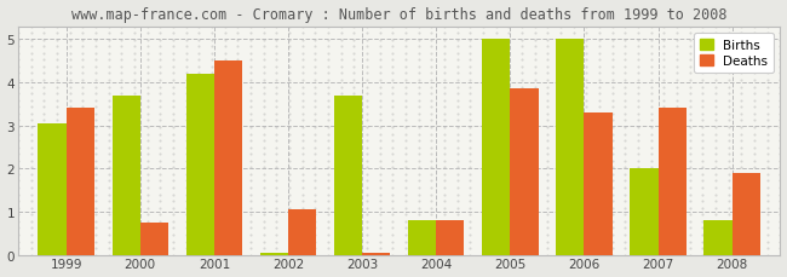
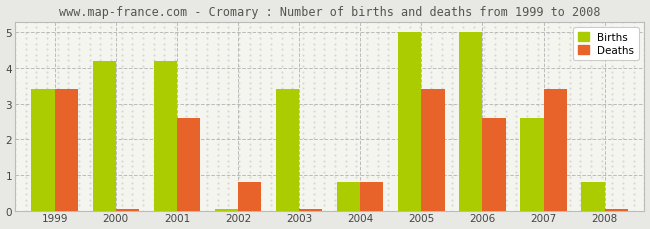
Births/1999: 3.05 -> 3.40
Births/2000: 3.70 -> 4.20
Deaths/2000: 0.75 -> 0.04
Deaths/2001: 4.50 -> 2.60
Deaths/2002: 1.05 -> 0.80
Births/2003: 3.70 -> 3.40
Deaths/2005: 3.85 -> 3.40
Deaths/2006: 3.30 -> 2.60
Births/2007: 2.00 -> 2.60
Deaths/2008: 1.90 -> 0.04
